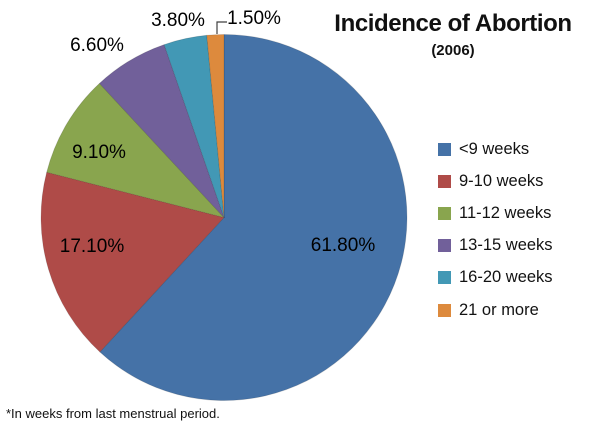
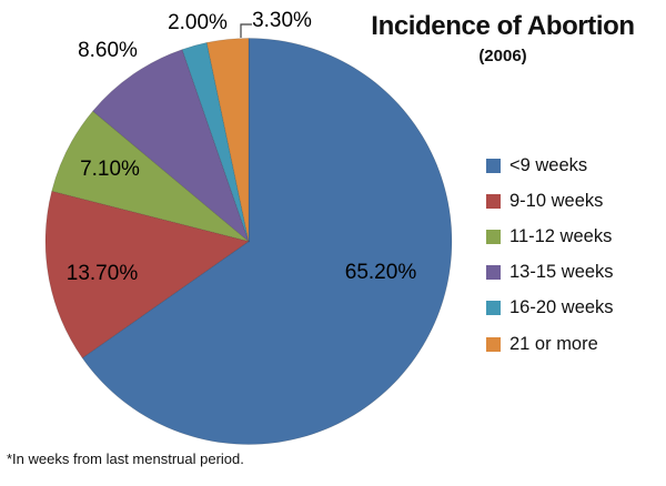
<9 weeks: 61.80% -> 65.20%
9-10 weeks: 17.10% -> 13.70%
11-12 weeks: 9.10% -> 7.10%
13-15 weeks: 6.60% -> 8.60%
16-20 weeks: 3.80% -> 2.00%
21 or more: 1.50% -> 3.30%
